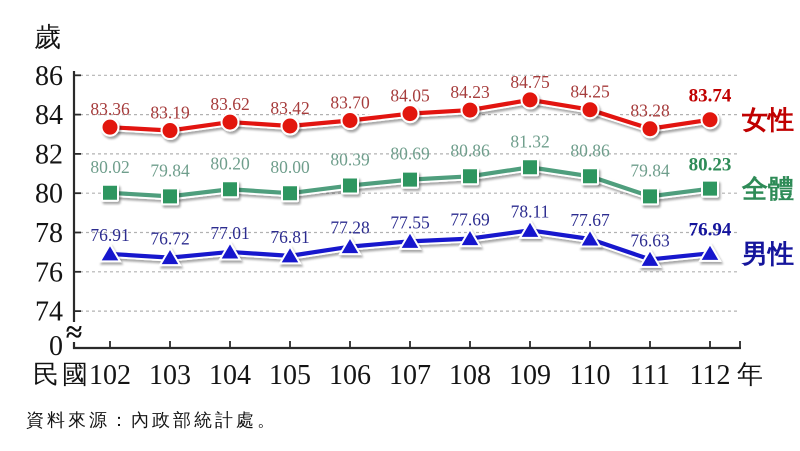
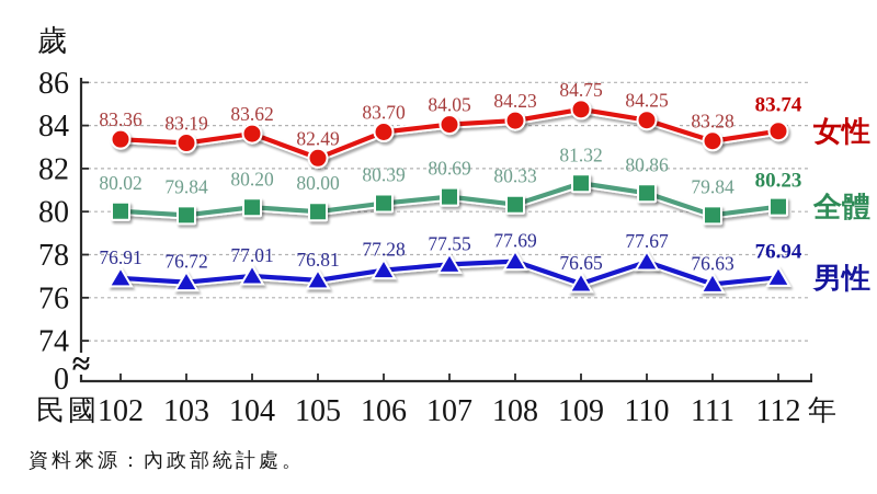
女性/105: 83.42 -> 82.49
全體/108: 80.86 -> 80.33
男性/109: 78.11 -> 76.65
